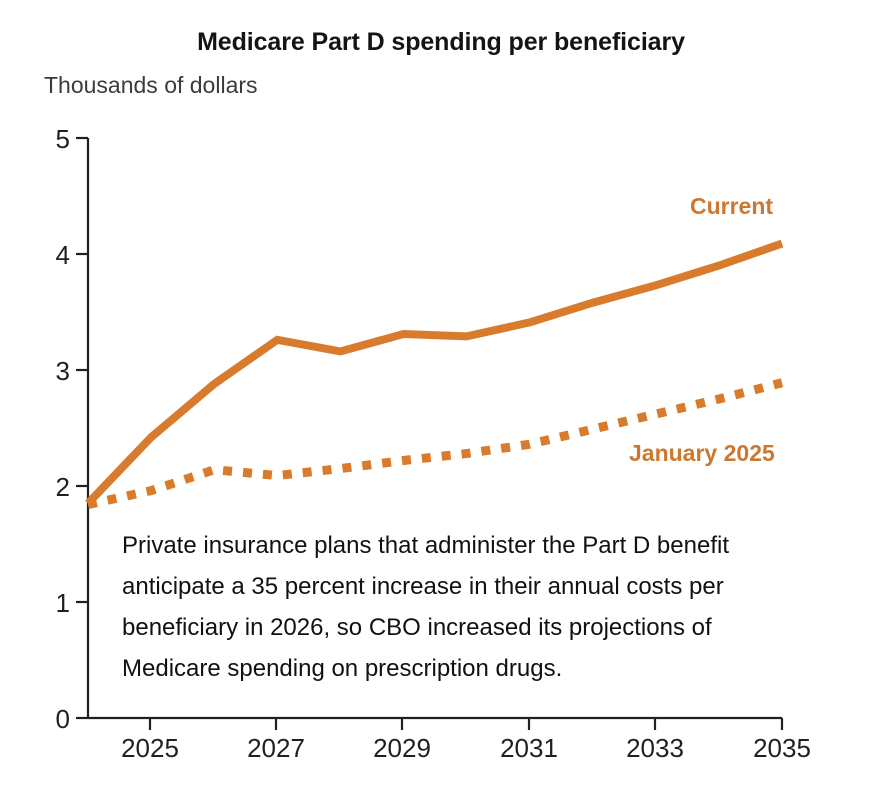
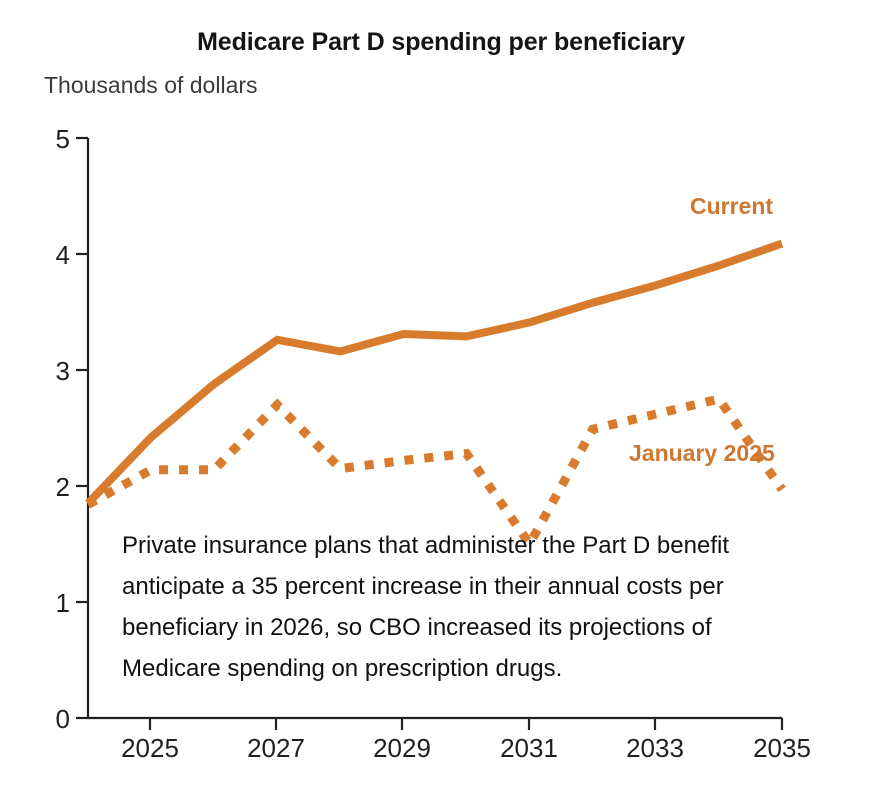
January 2025/2025: 1.96 -> 2.14
January 2025/2027: 2.09 -> 2.70
January 2025/2031: 2.36 -> 1.50
January 2025/2035: 2.89 -> 1.97
